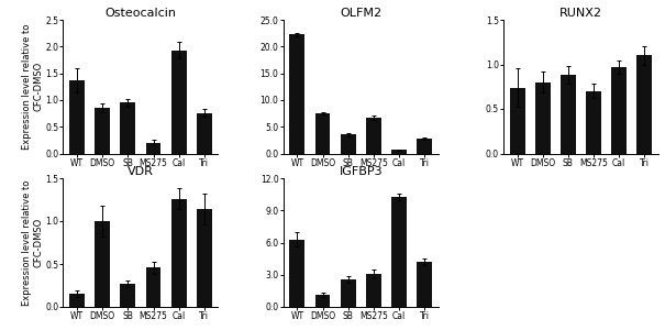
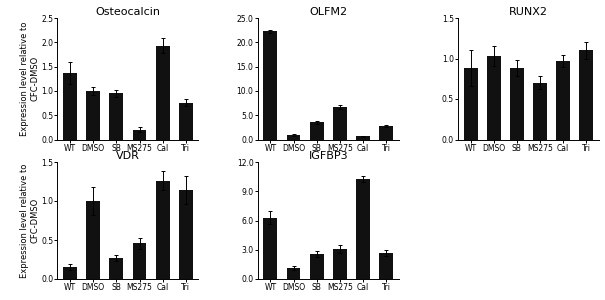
Osteocalcin/DMSO: 0.85 -> 1.00
OLFM2/DMSO: 7.5 -> 0.9
RUNX2/WT: 0.74 -> 0.88
RUNX2/DMSO: 0.80 -> 1.03
IGFBP3/Tri: 4.2 -> 2.7
